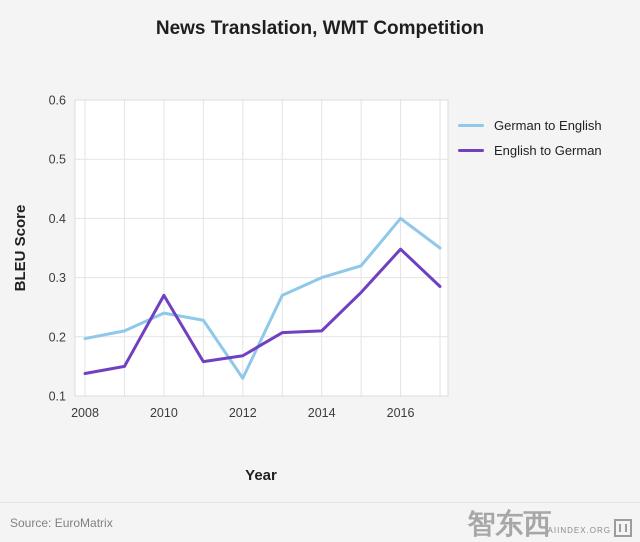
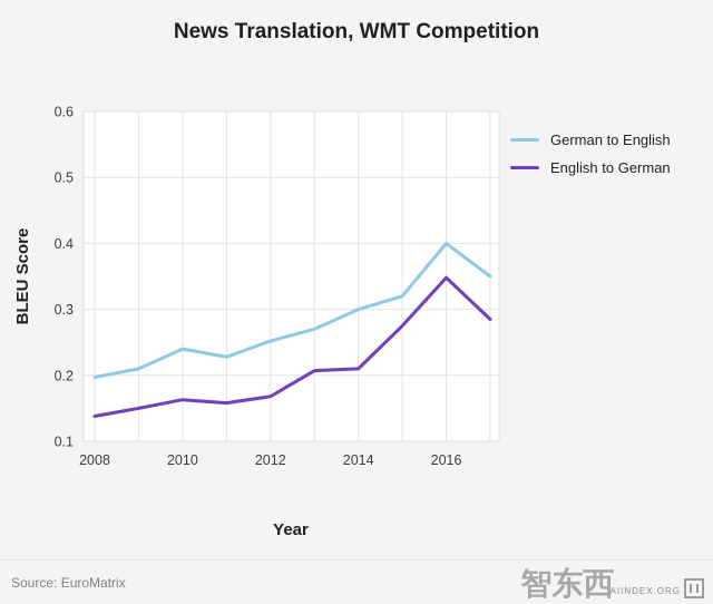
English to German/2010: 0.27 -> 0.16
German to English/2012: 0.13 -> 0.25
